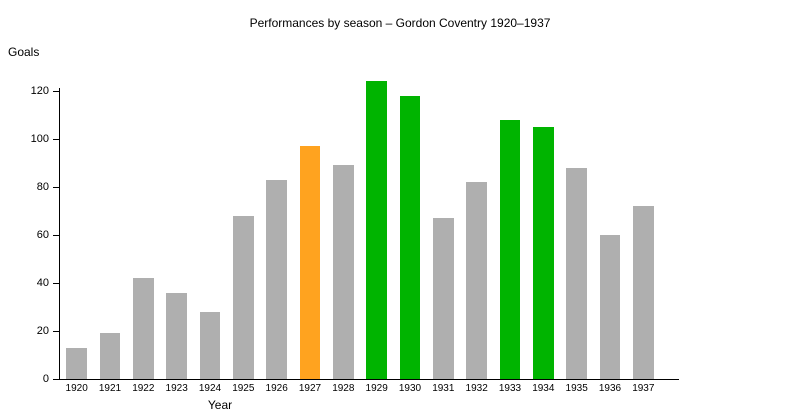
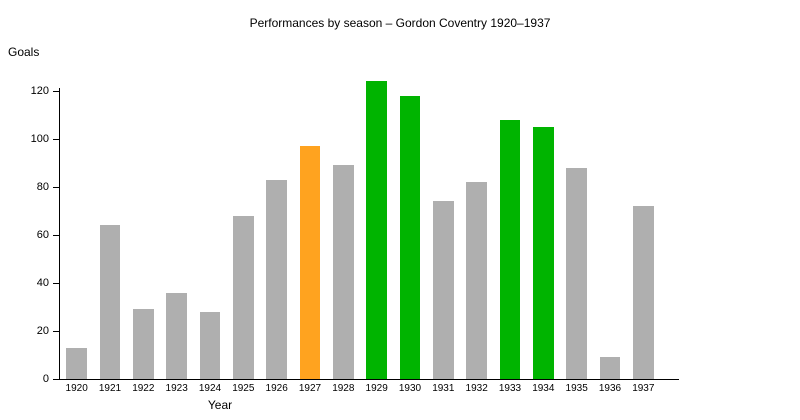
1921: 19 -> 64
1922: 42 -> 29
1931: 67 -> 74
1936: 60 -> 9
